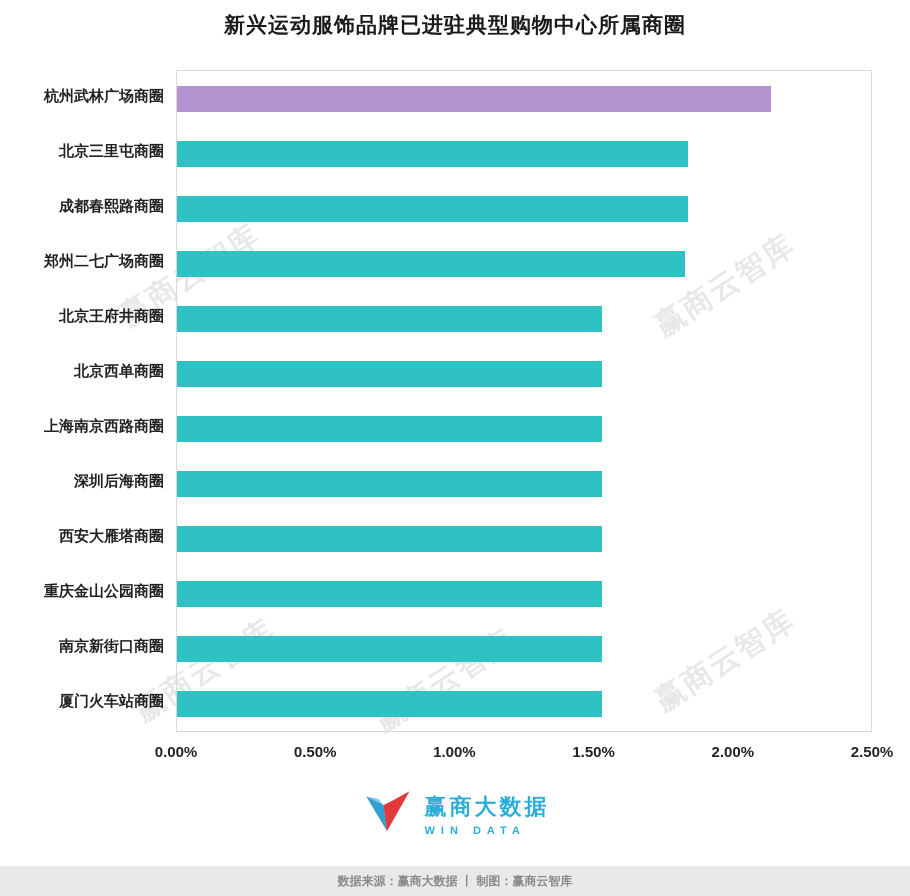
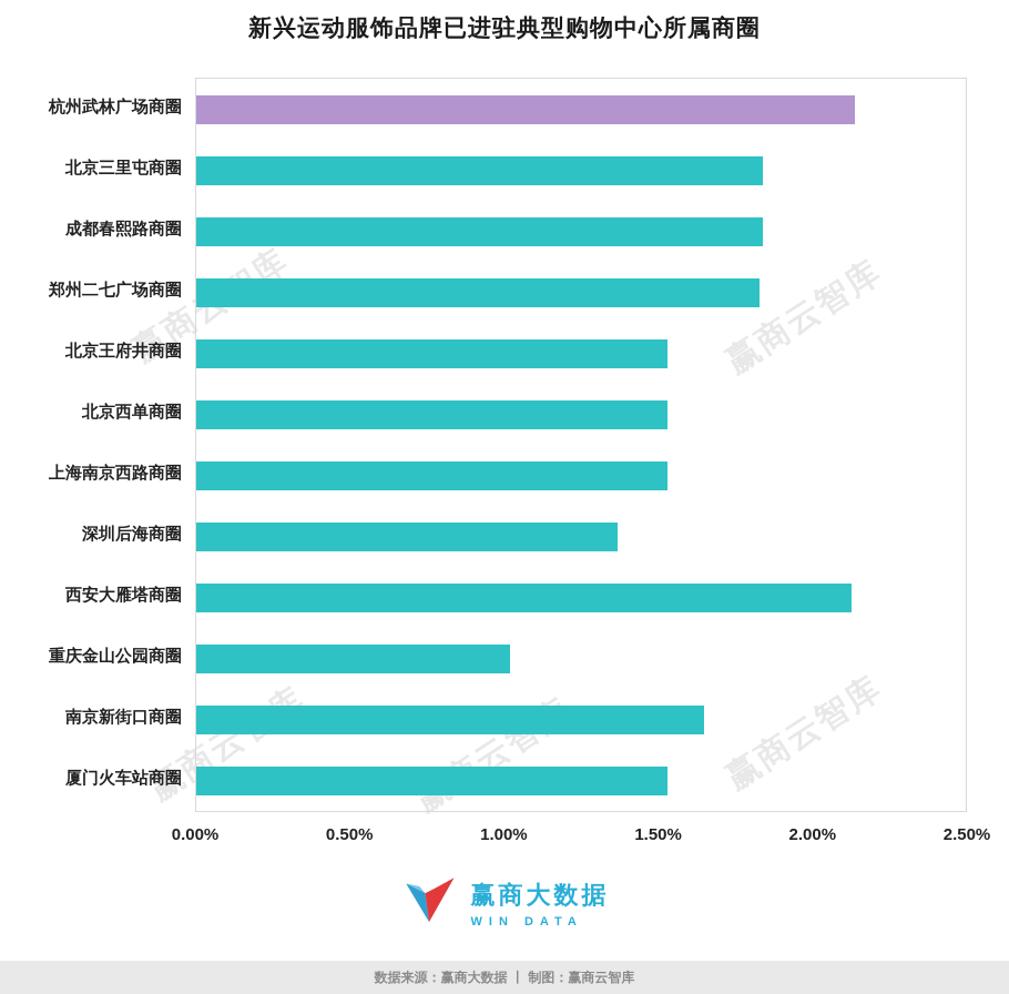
深圳后海商圈: 1.53% -> 1.37%
西安大雁塔商圈: 1.53% -> 2.13%
重庆金山公园商圈: 1.53% -> 1.02%
南京新街口商圈: 1.53% -> 1.65%
